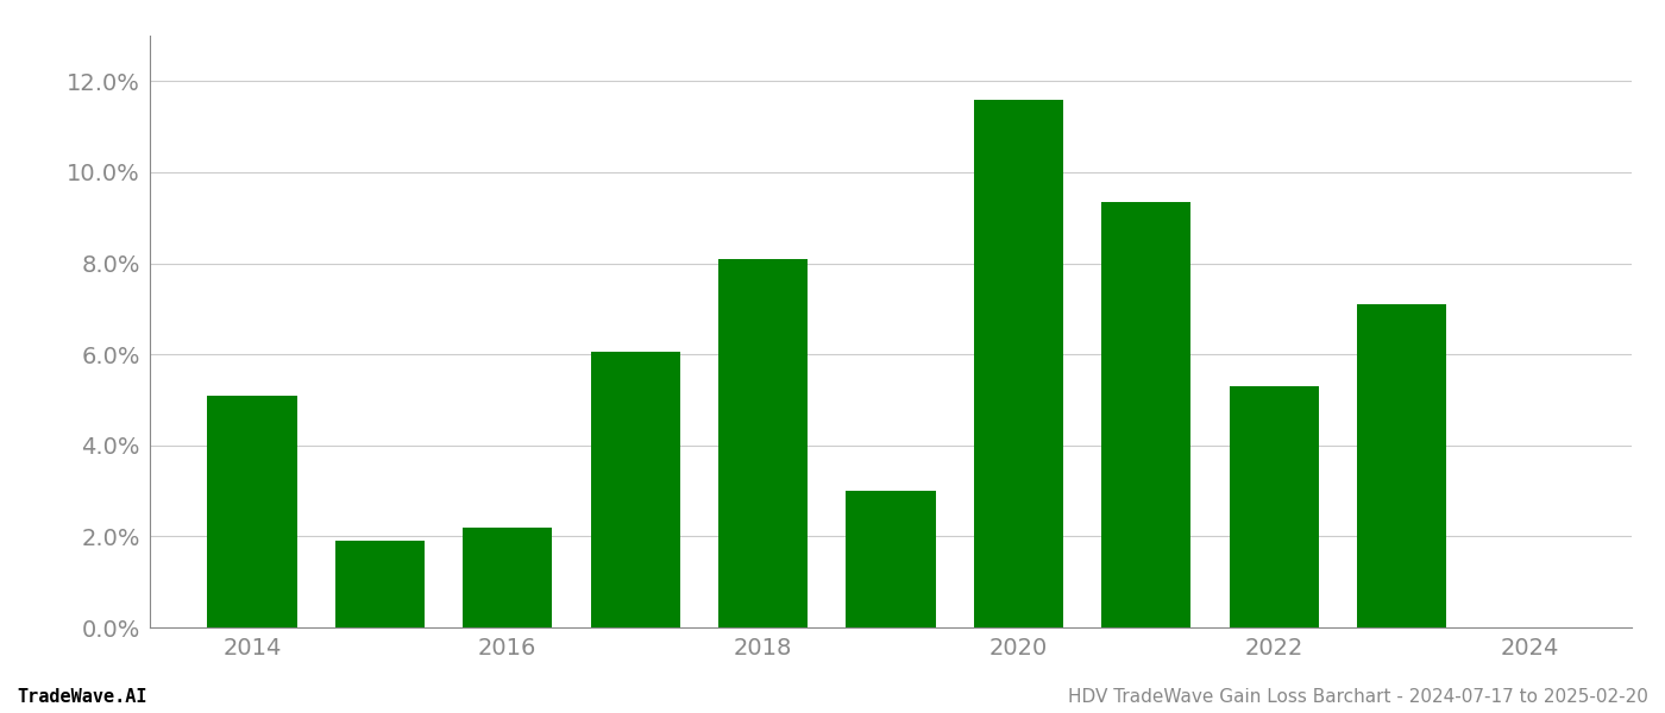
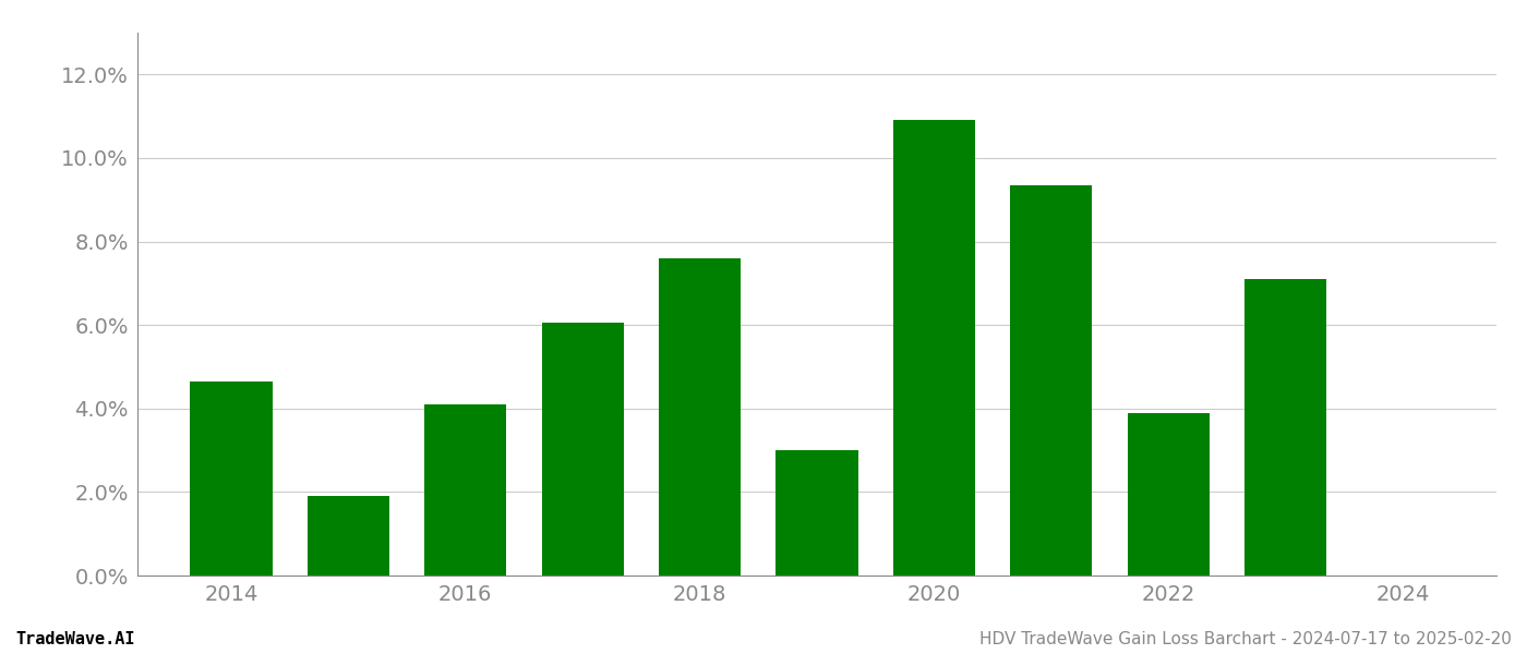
2014: 5.10% -> 4.65%
2016: 2.20% -> 4.10%
2018: 8.10% -> 7.60%
2020: 11.60% -> 10.90%
2022: 5.30% -> 3.90%
